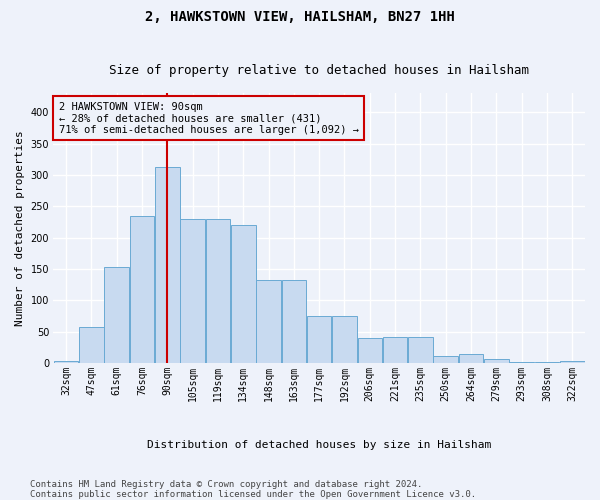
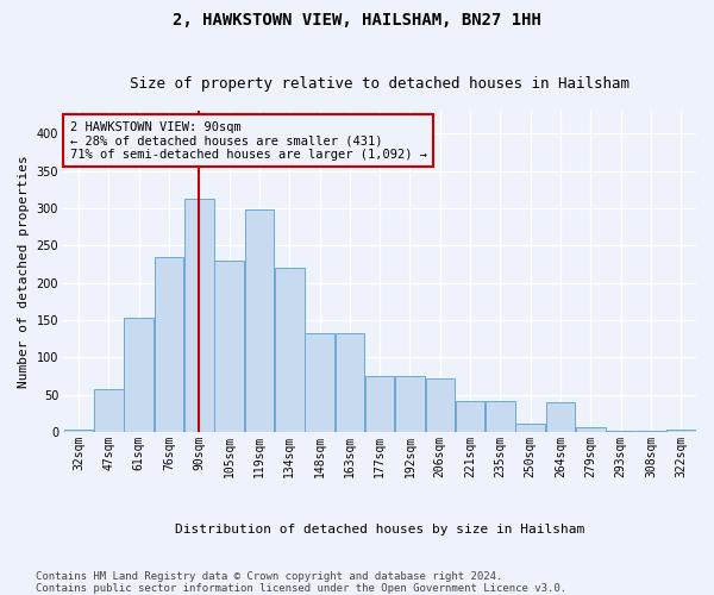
119sqm: 229 -> 298
206sqm: 40 -> 72
264sqm: 15 -> 40
